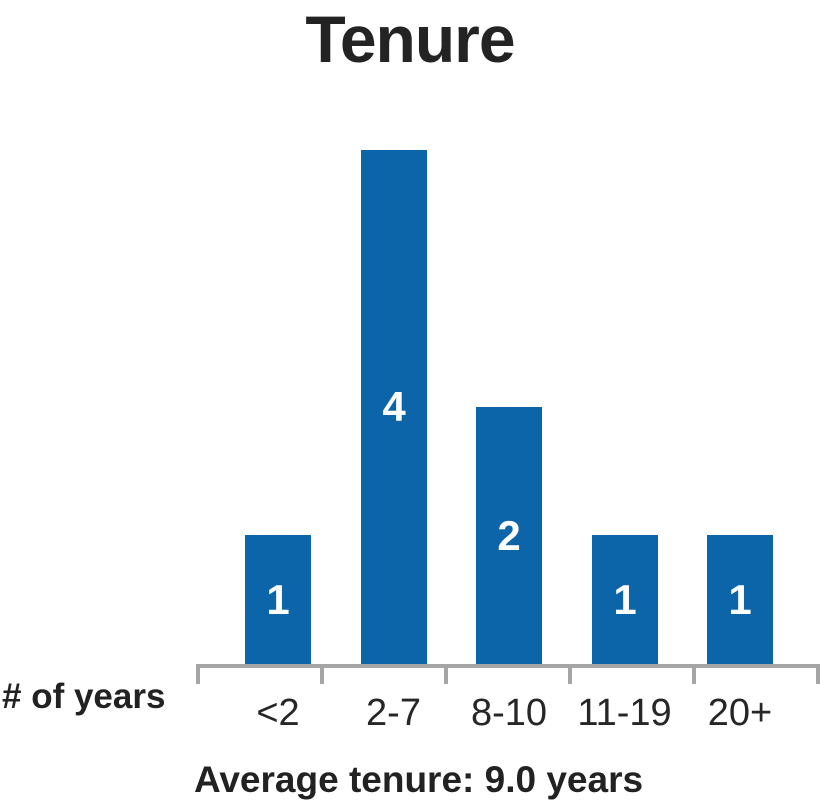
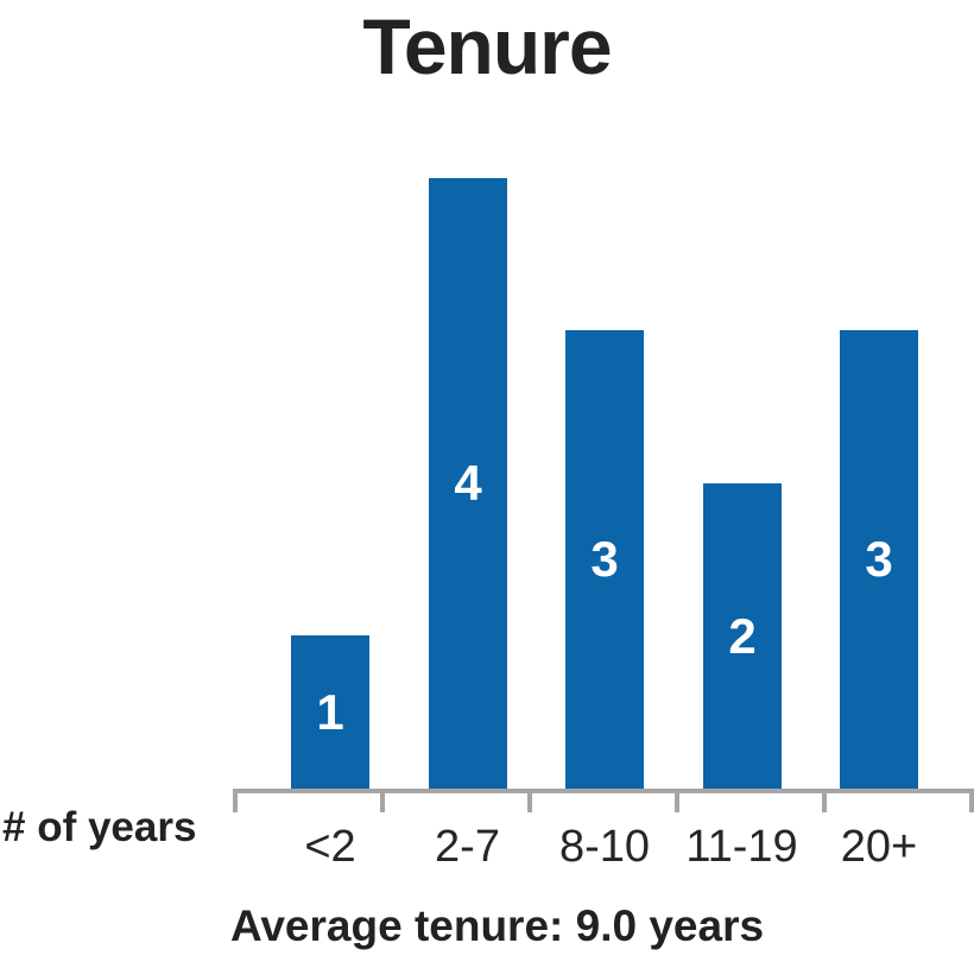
8-10: 2 -> 3
11-19: 1 -> 2
20+: 1 -> 3
